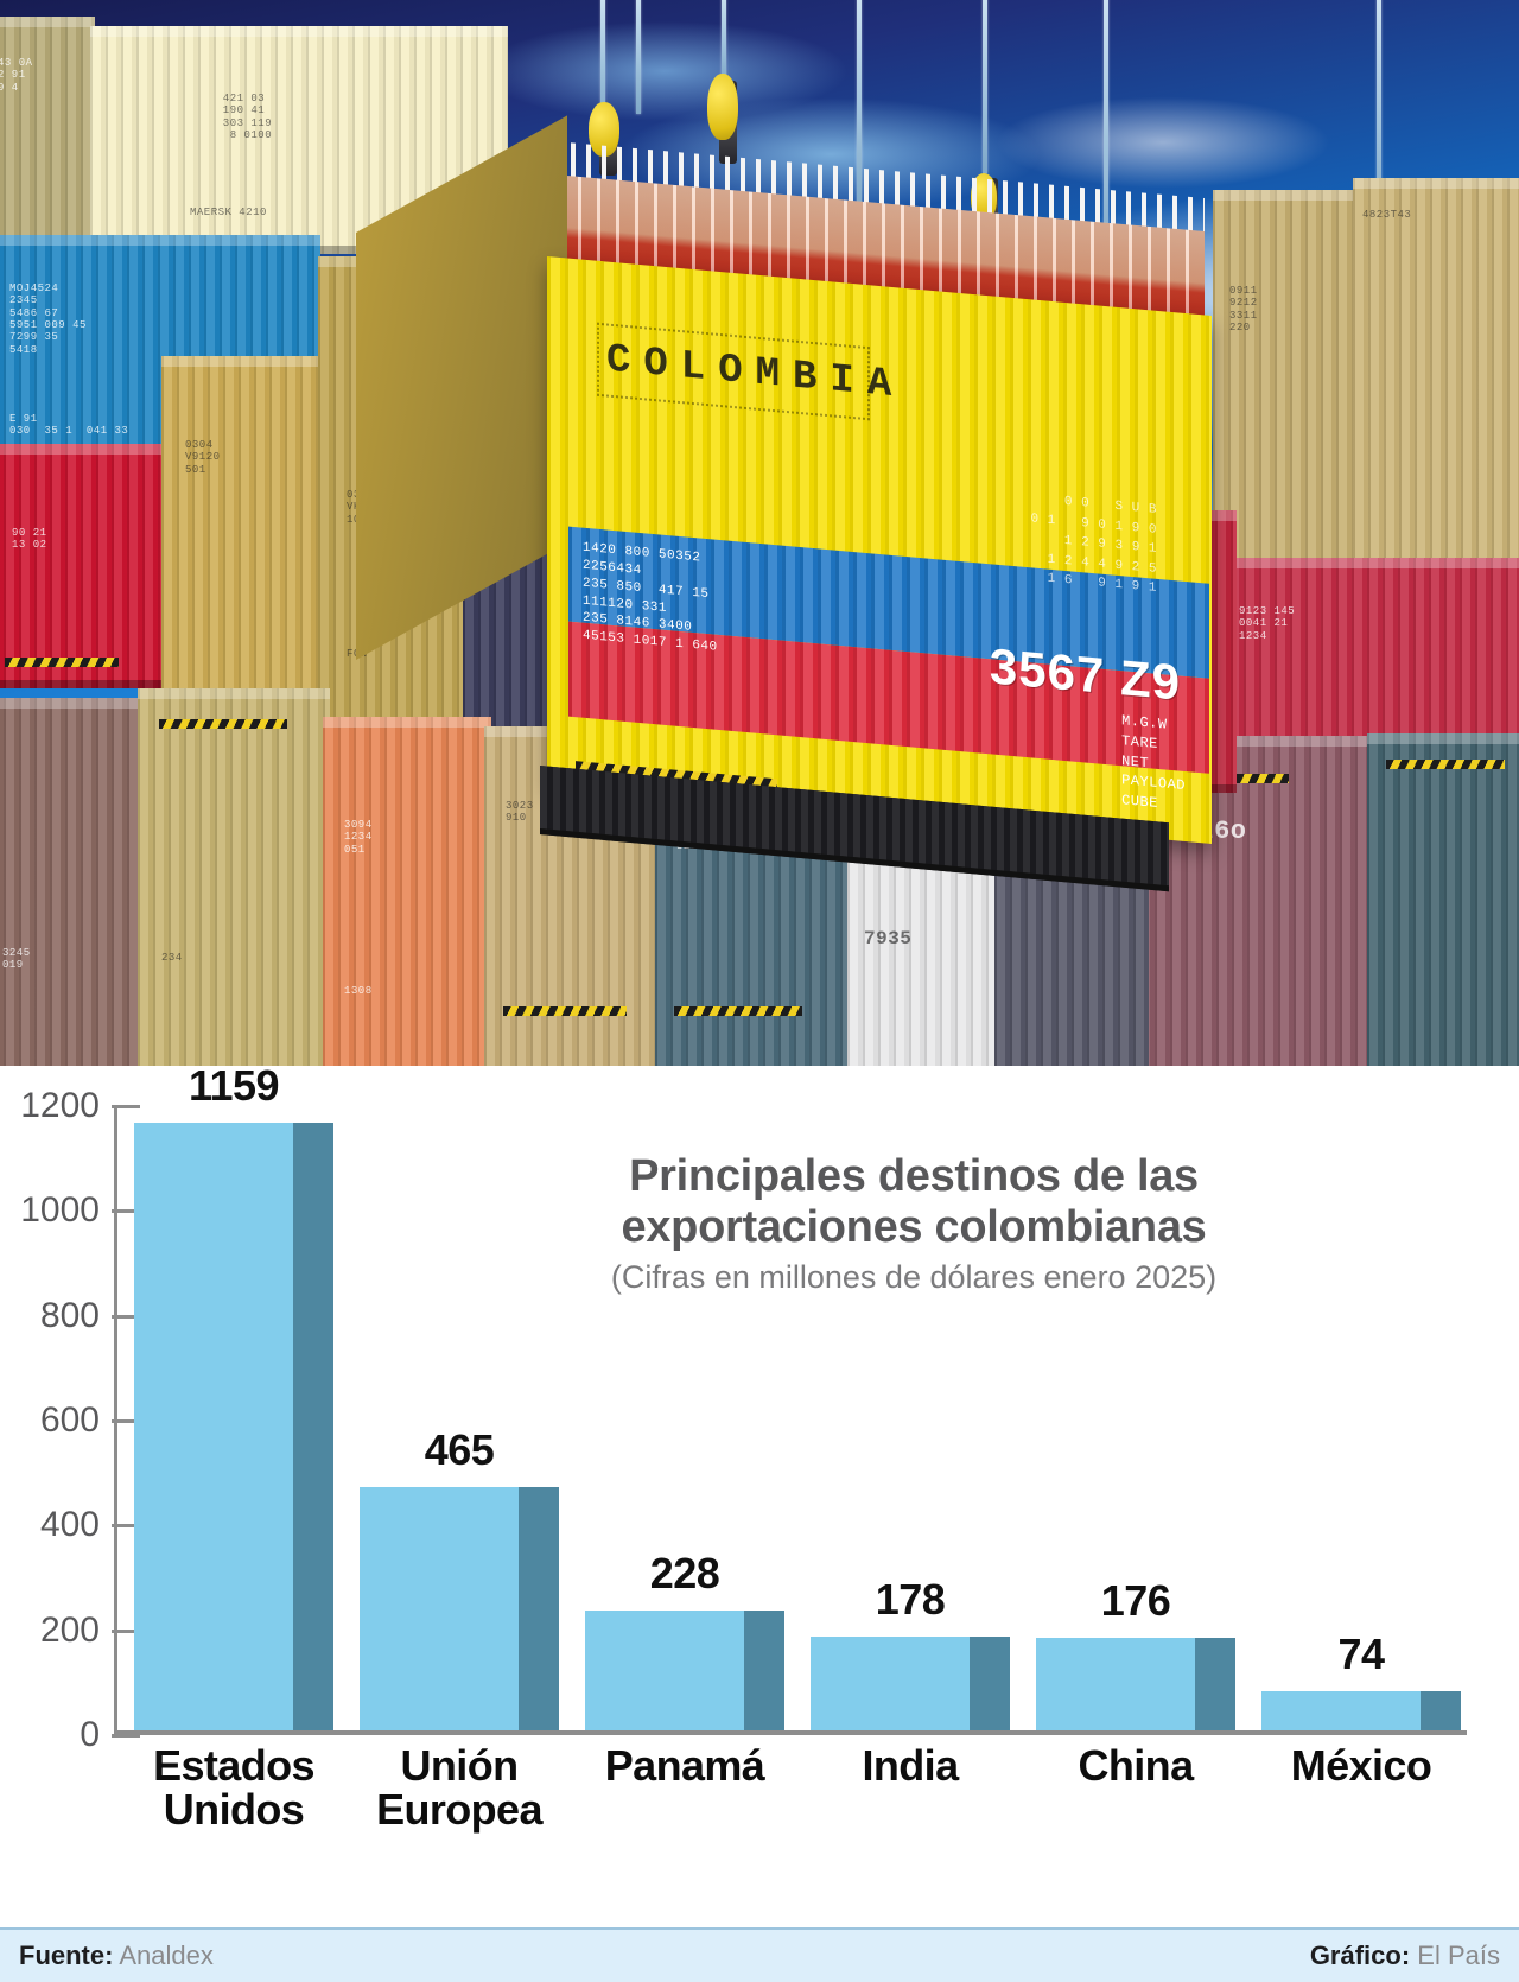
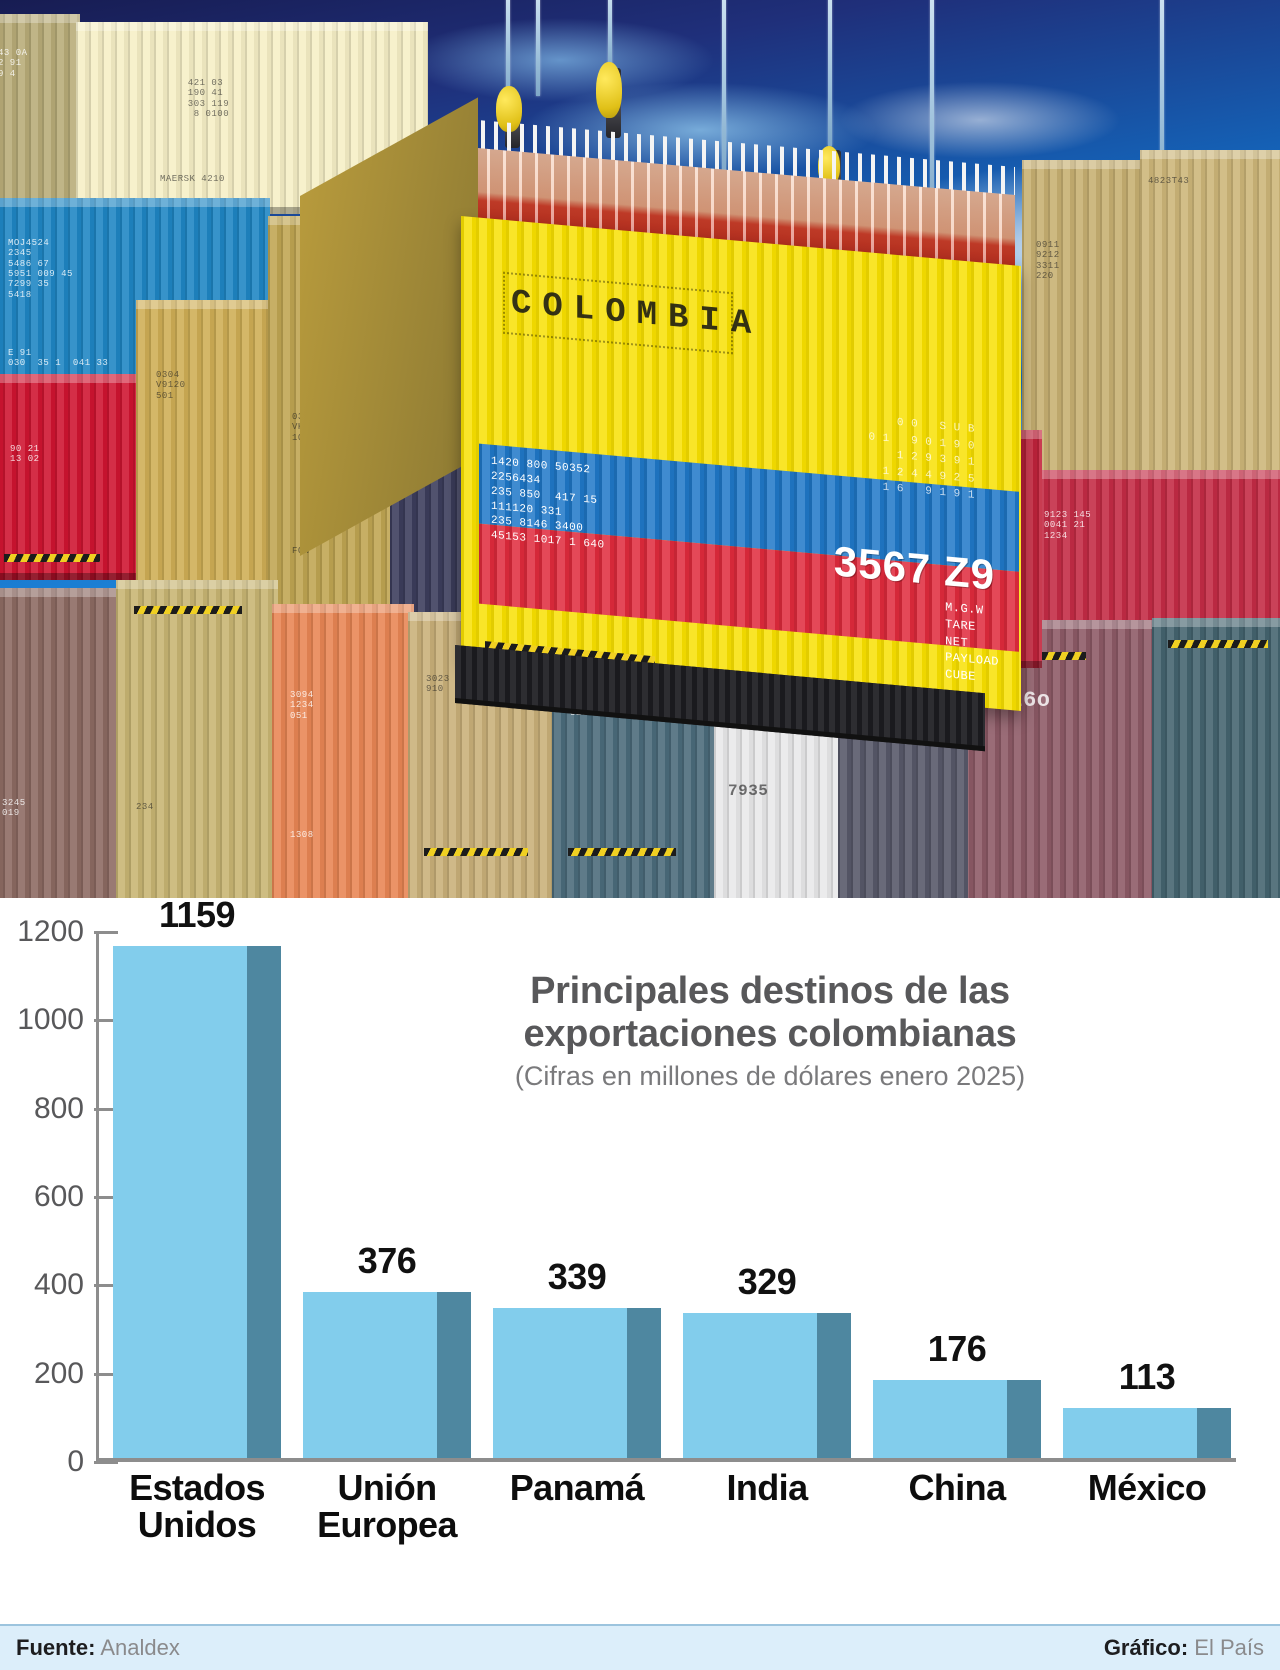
Unión Europea: 465 -> 376
Panamá: 228 -> 339
India: 178 -> 329
México: 74 -> 113
